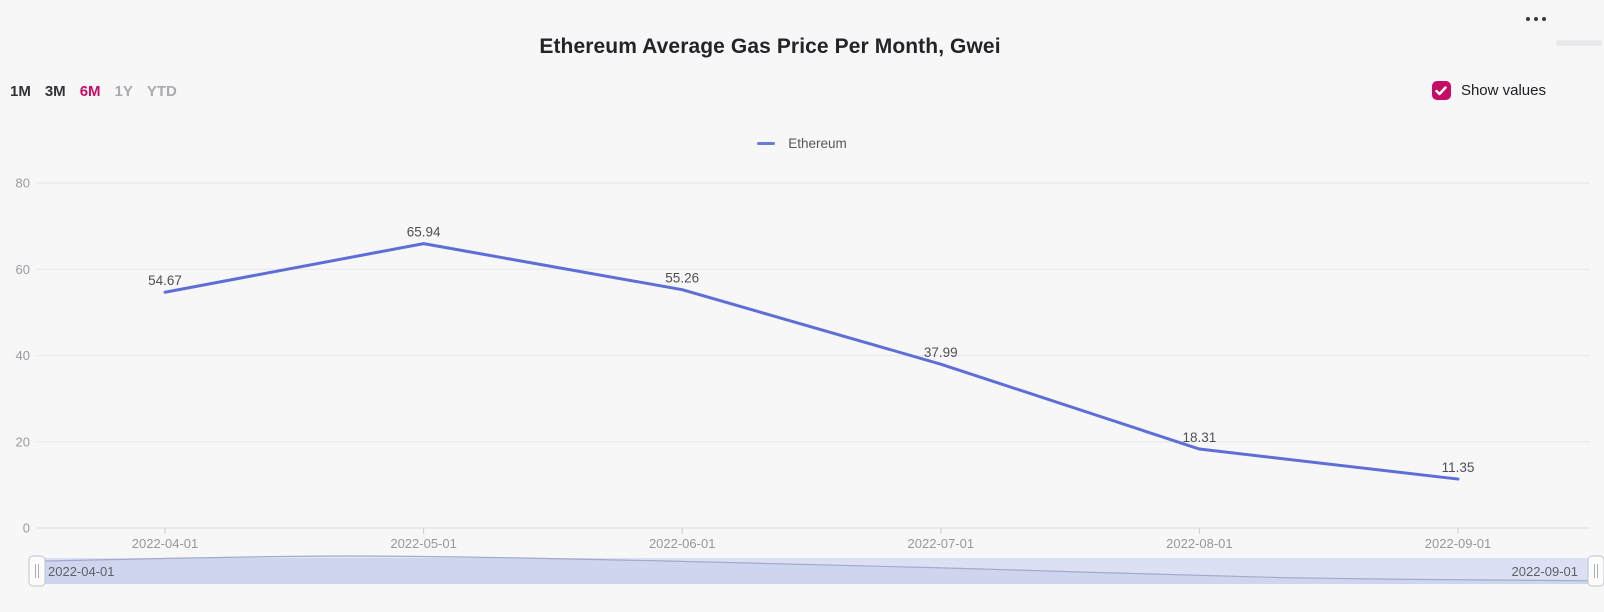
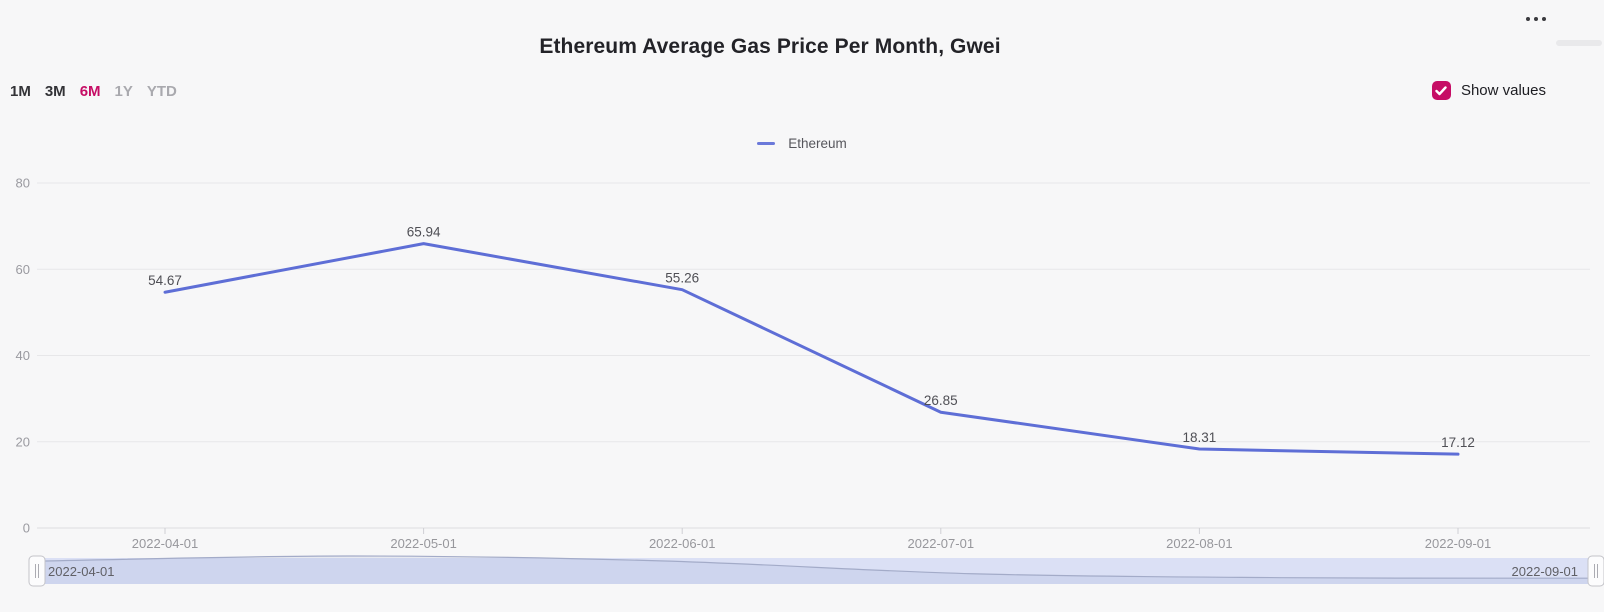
2022-07-01: 37.99 -> 26.85
2022-09-01: 11.35 -> 17.12
